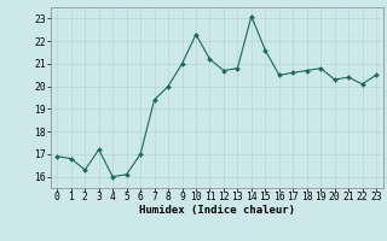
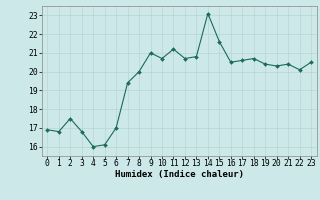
2: 16.3 -> 17.5
3: 17.2 -> 16.8
10: 22.3 -> 20.7
19: 20.8 -> 20.4
